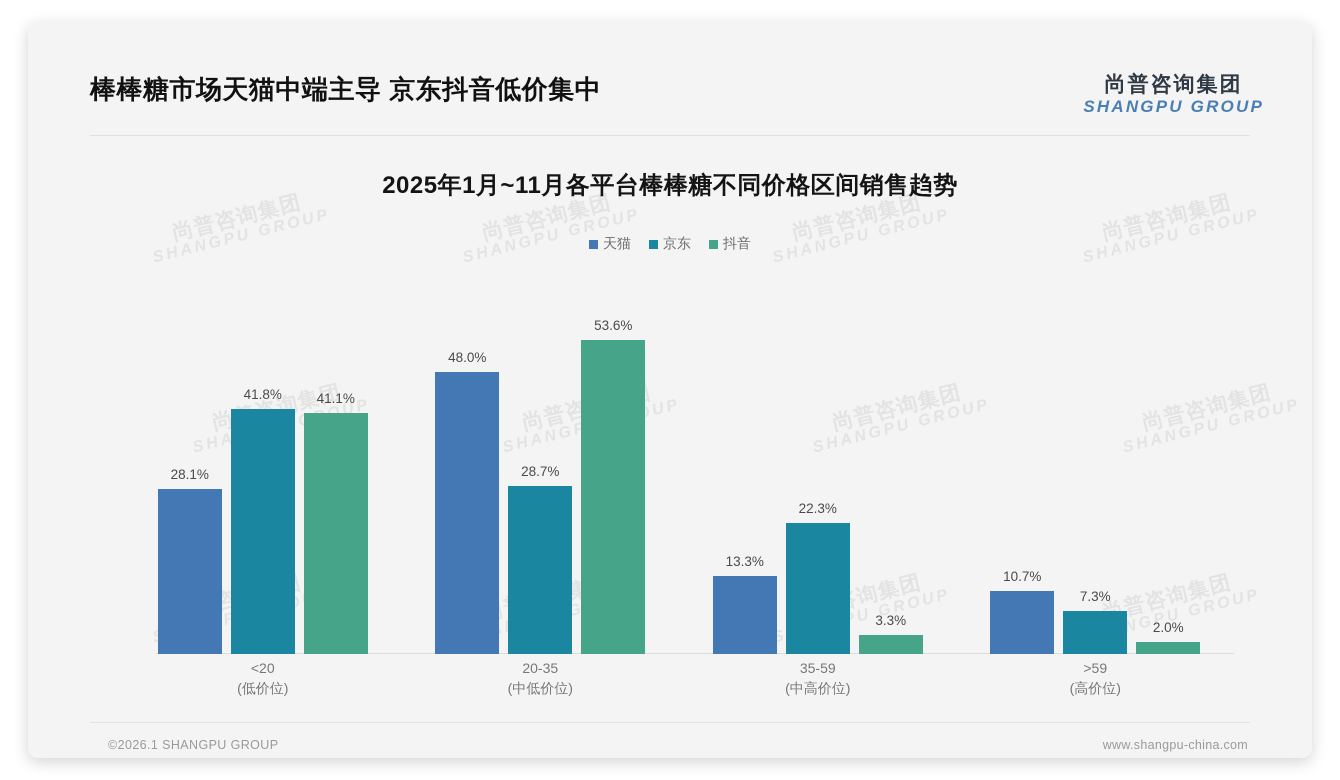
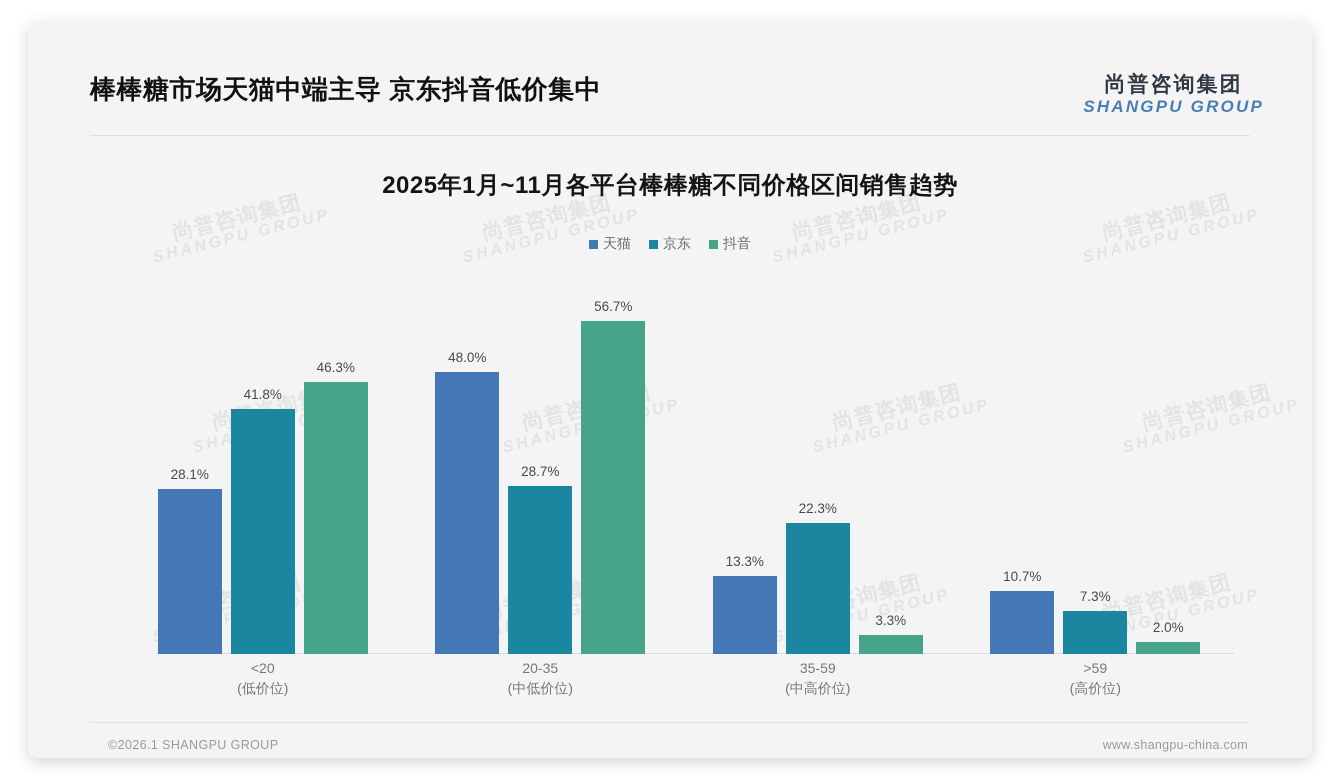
抖音/<20: 41.1% -> 46.3%
抖音/20-35: 53.6% -> 56.7%
